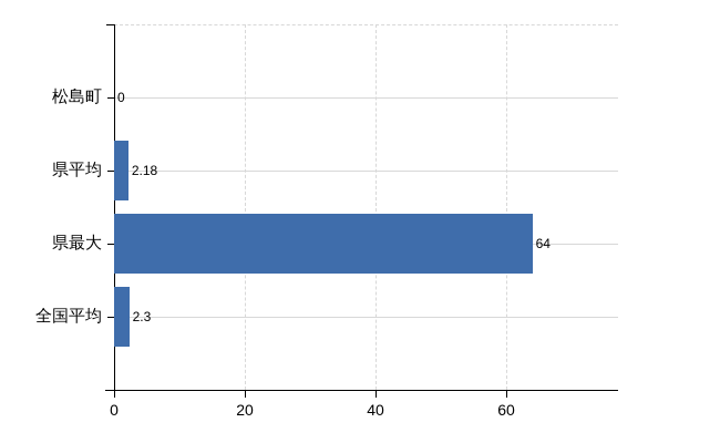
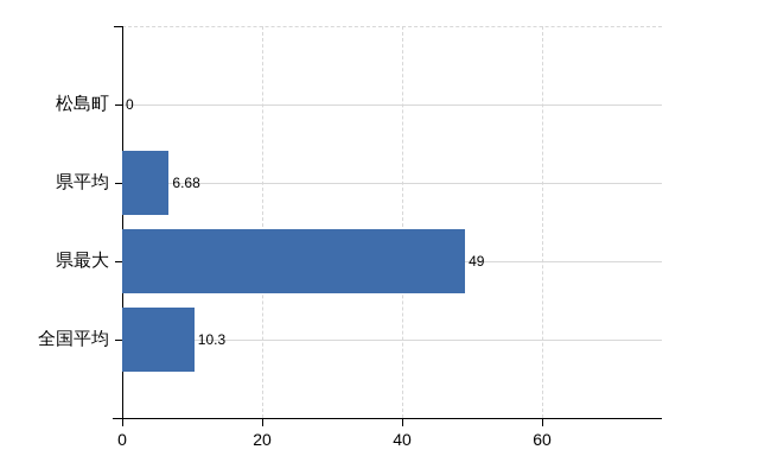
県平均: 2.18 -> 6.68
県最大: 64 -> 49
全国平均: 2.3 -> 10.3
